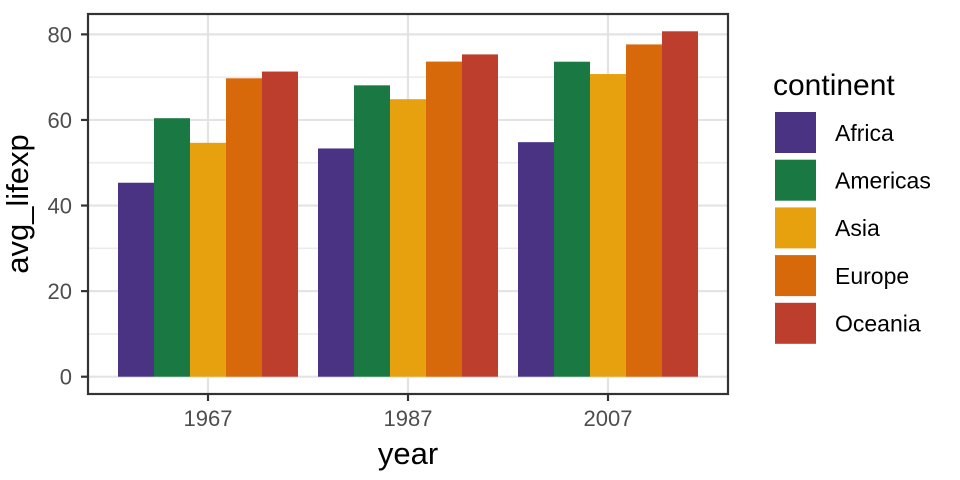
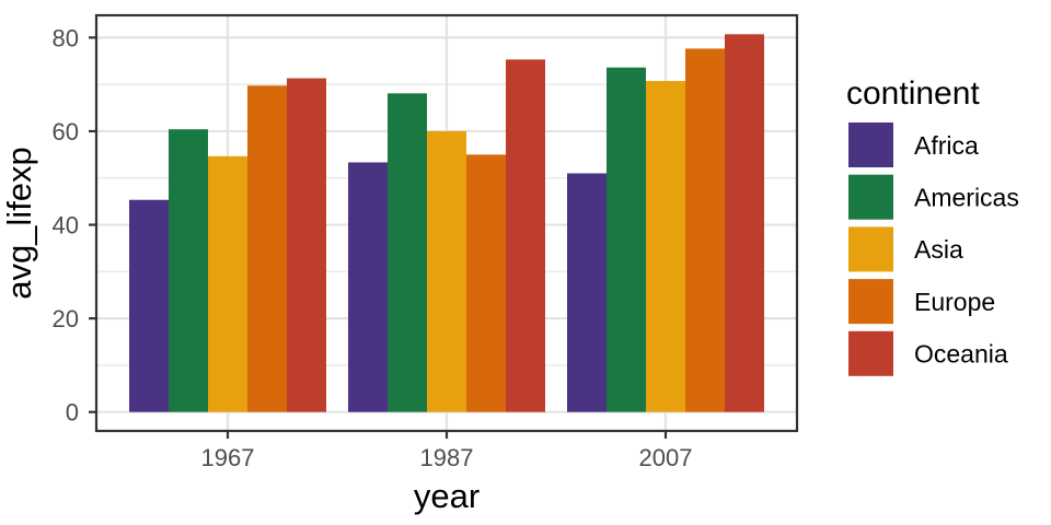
Asia/1987: 65 -> 60
Europe/1987: 74 -> 55
Africa/2007: 55 -> 51
